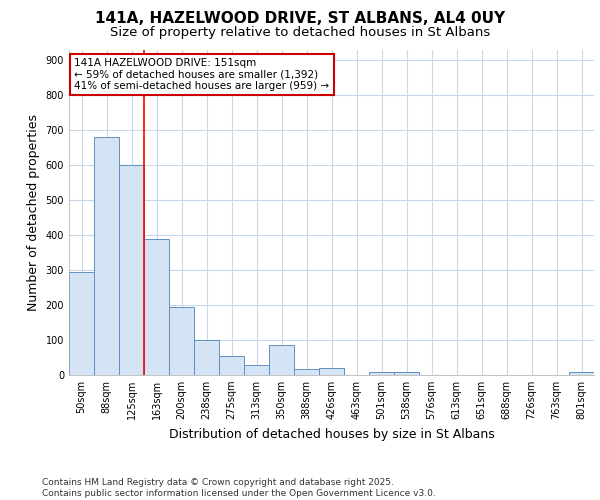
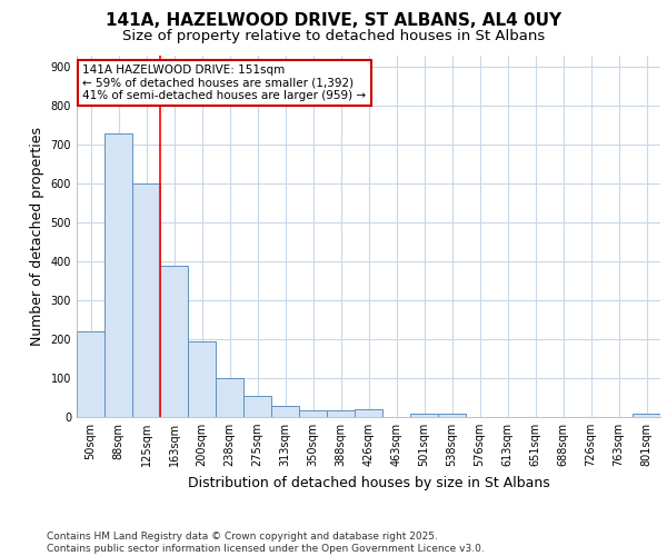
50sqm: 295 -> 220
88sqm: 680 -> 730
350sqm: 85 -> 18
